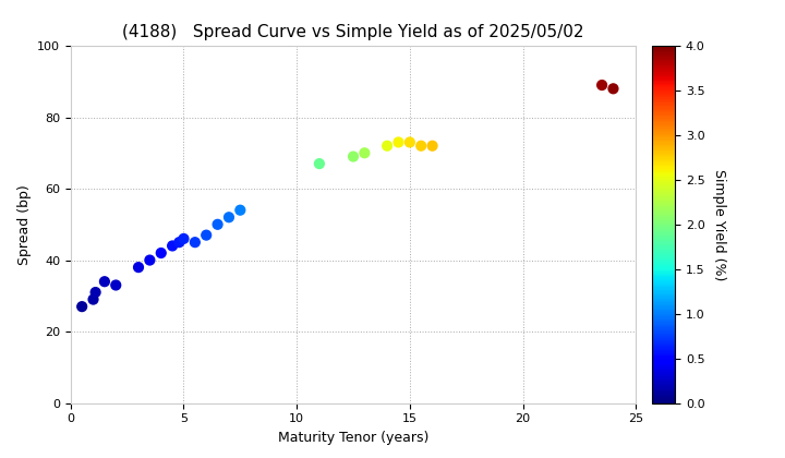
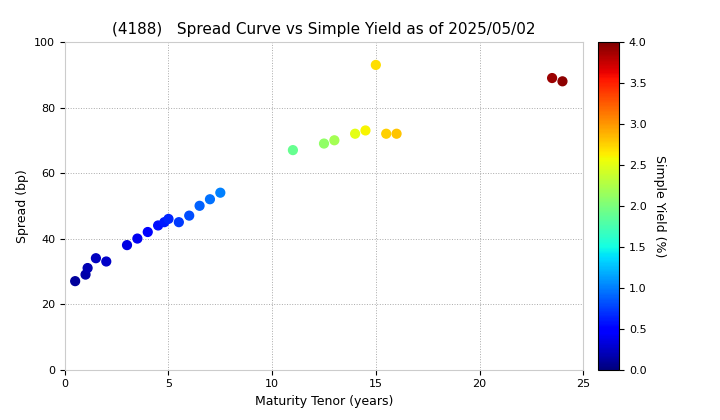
15: 73 -> 93
